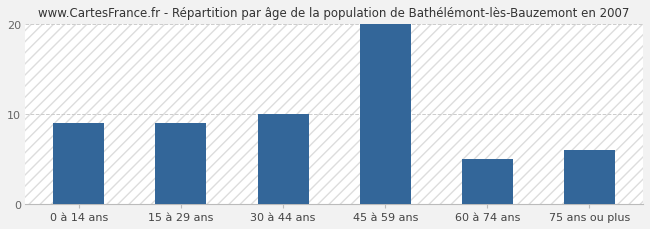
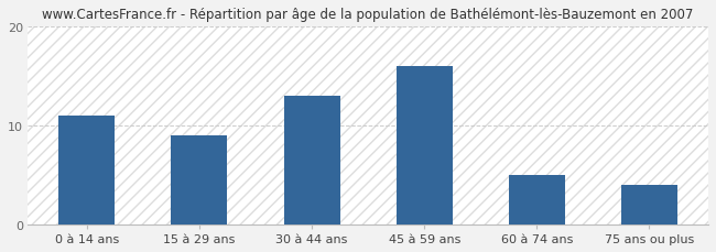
0 à 14 ans: 9 -> 11
30 à 44 ans: 10 -> 13
45 à 59 ans: 20 -> 16
75 ans ou plus: 6 -> 4
